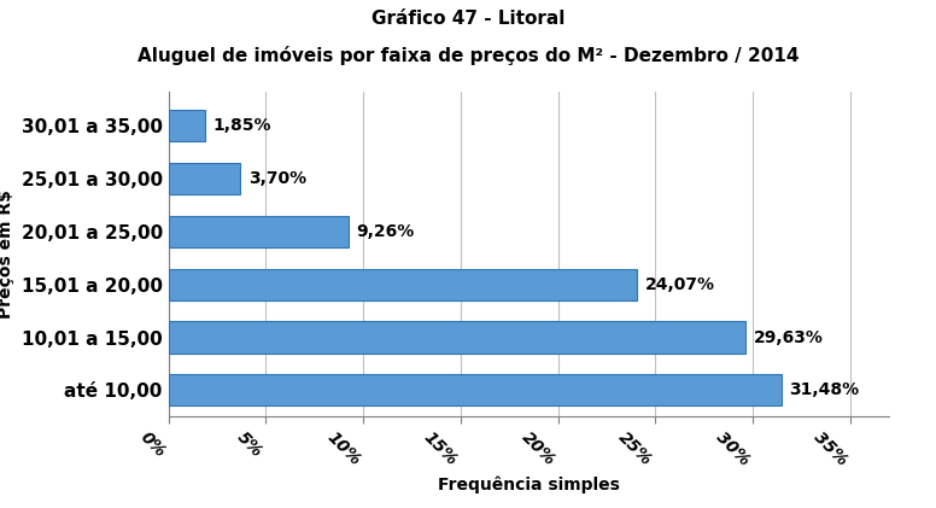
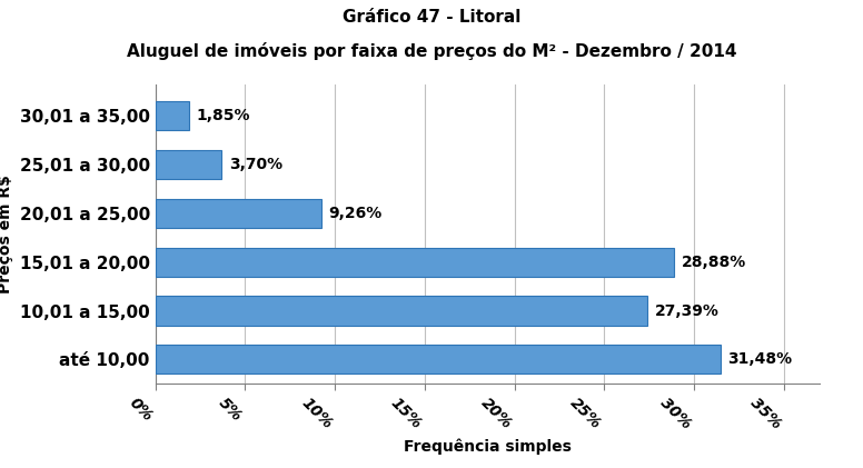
15,01 a 20,00: 24,07% -> 28,88%
10,01 a 15,00: 29,63% -> 27,39%
